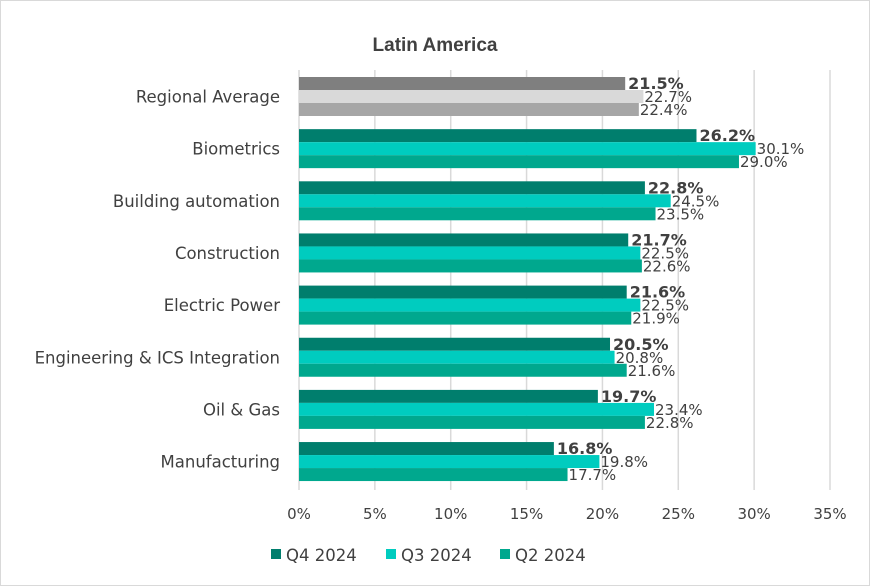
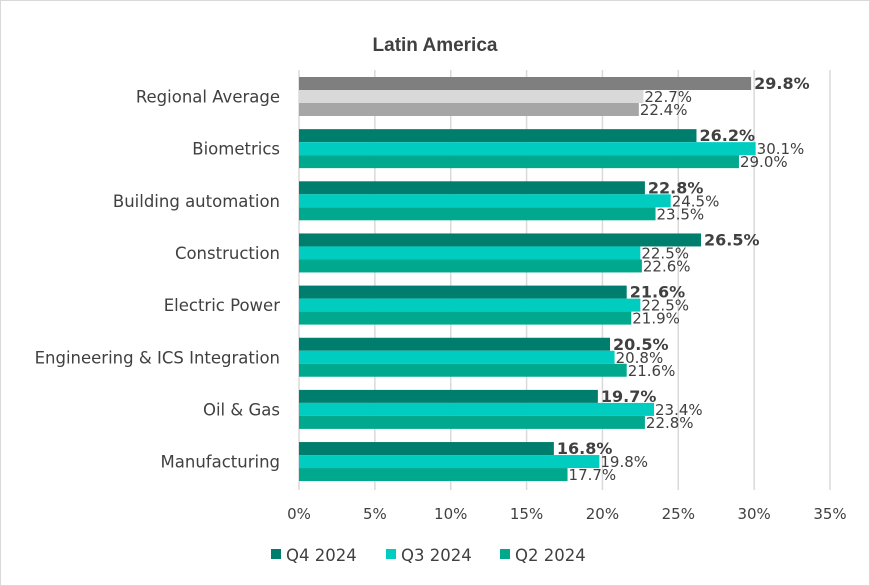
Q4 2024/Regional Average: 21.5% -> 29.8%
Q4 2024/Construction: 21.7% -> 26.5%
